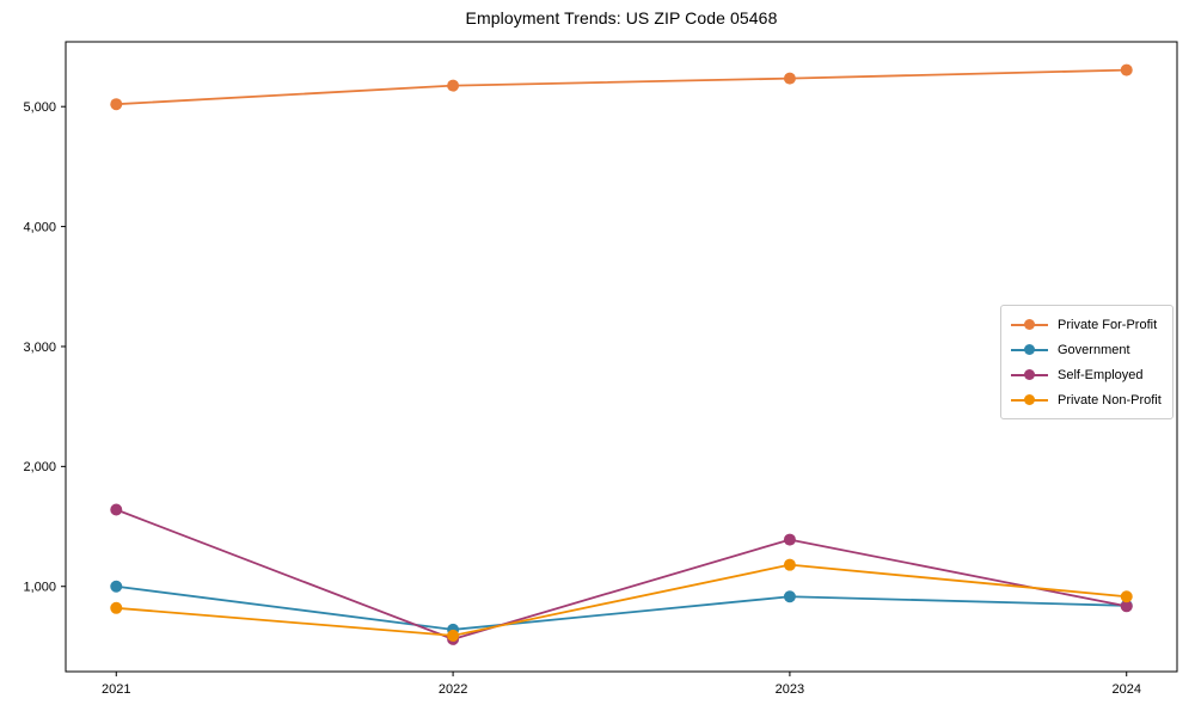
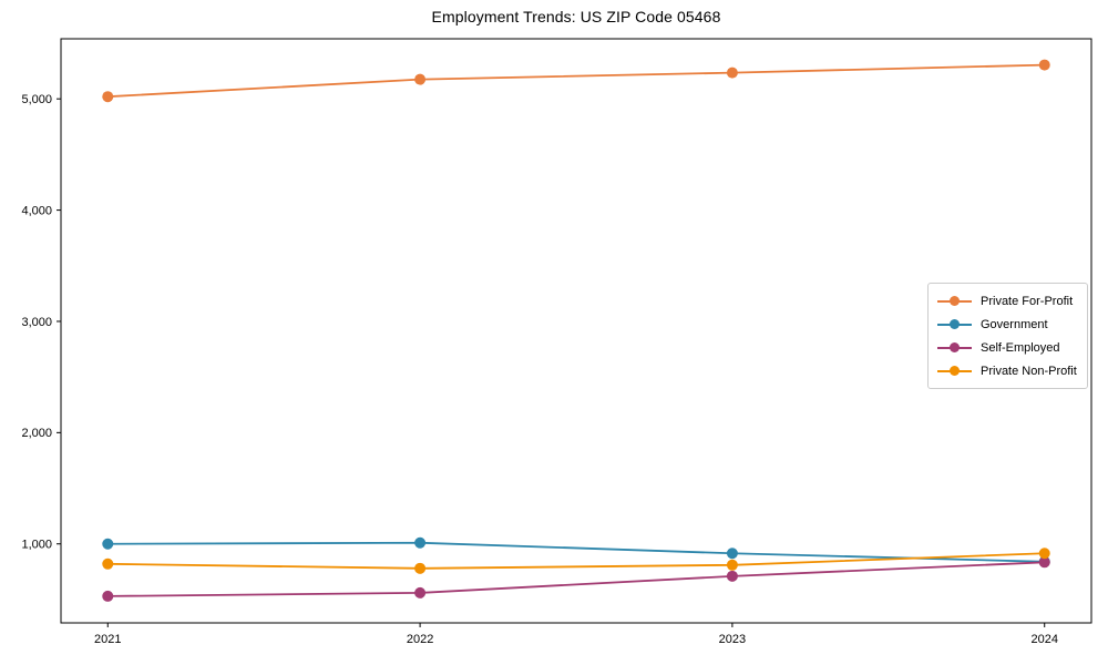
Self-Employed/2021: 1640 -> 530
Government/2022: 640 -> 1010
Private Non-Profit/2022: 590 -> 780
Self-Employed/2023: 1390 -> 710
Private Non-Profit/2023: 1180 -> 810
